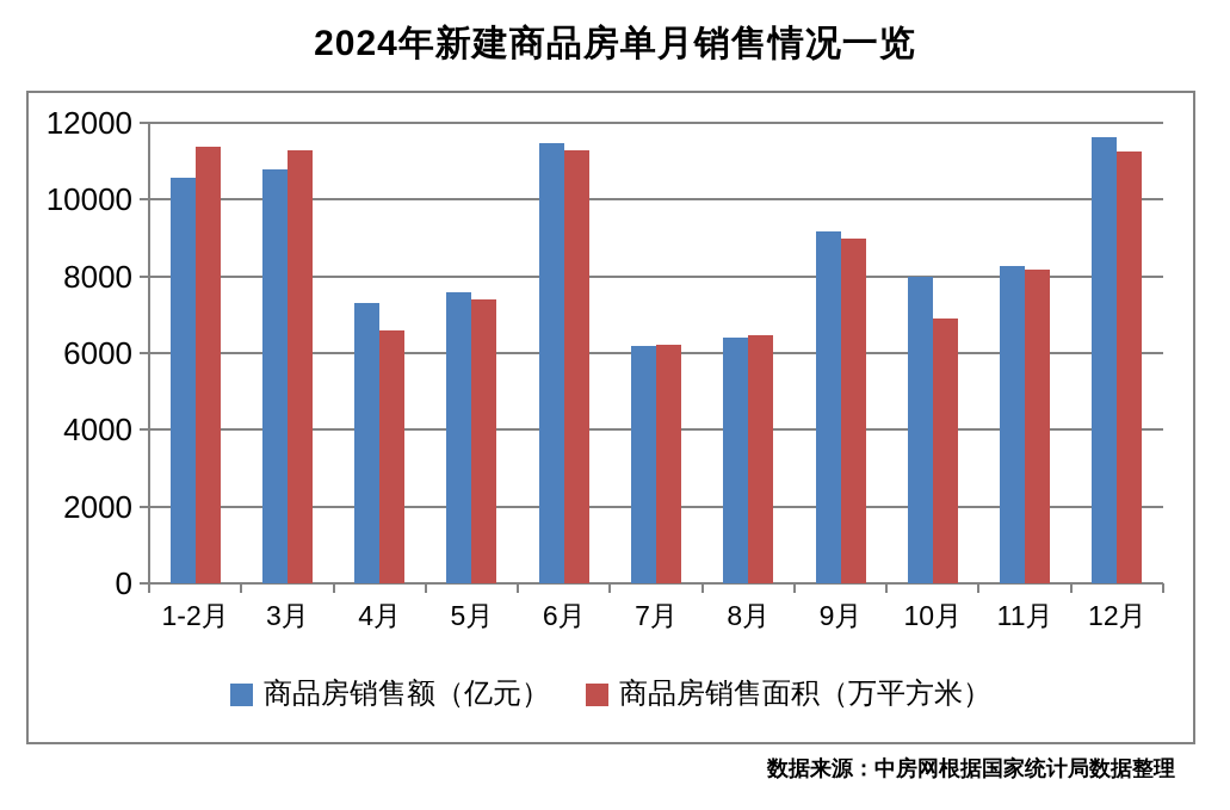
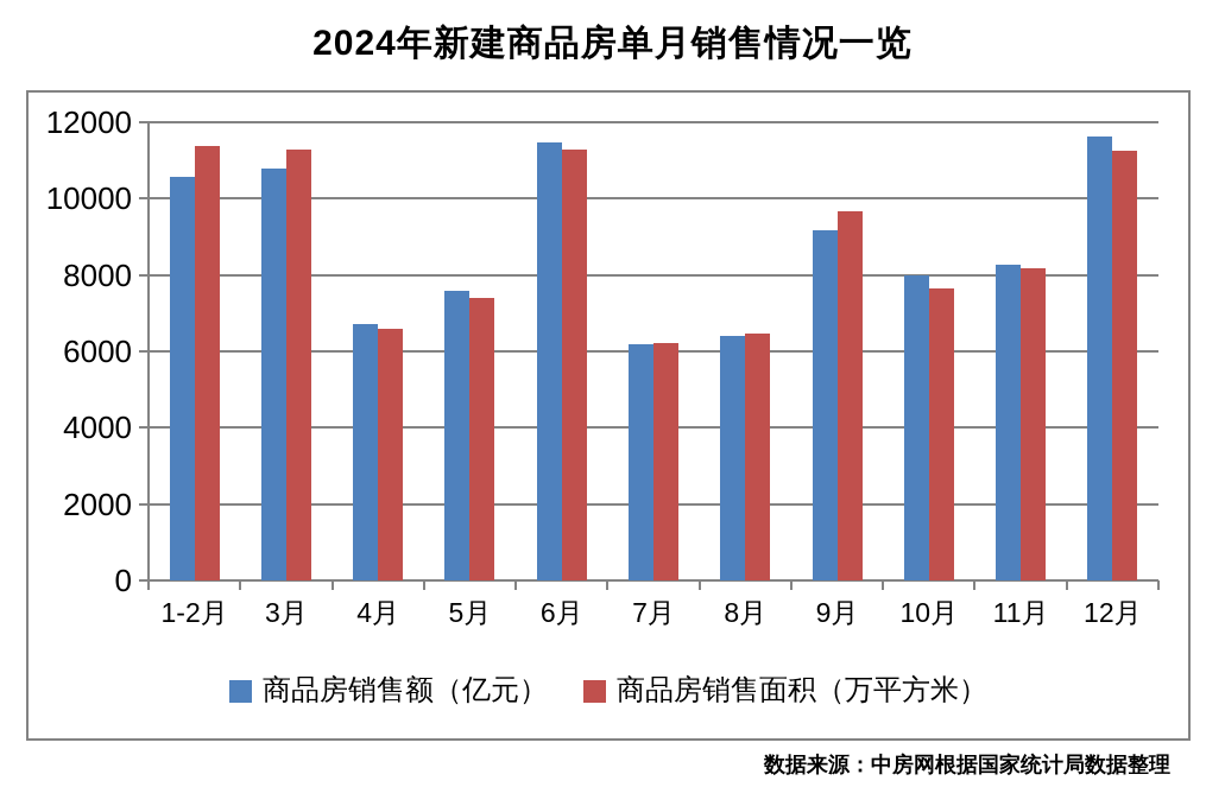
商品房销售额（亿元）/4月: 7300 -> 6700
商品房销售面积（万平方米）/9月: 9000 -> 9700
商品房销售面积（万平方米）/10月: 6900 -> 7600
